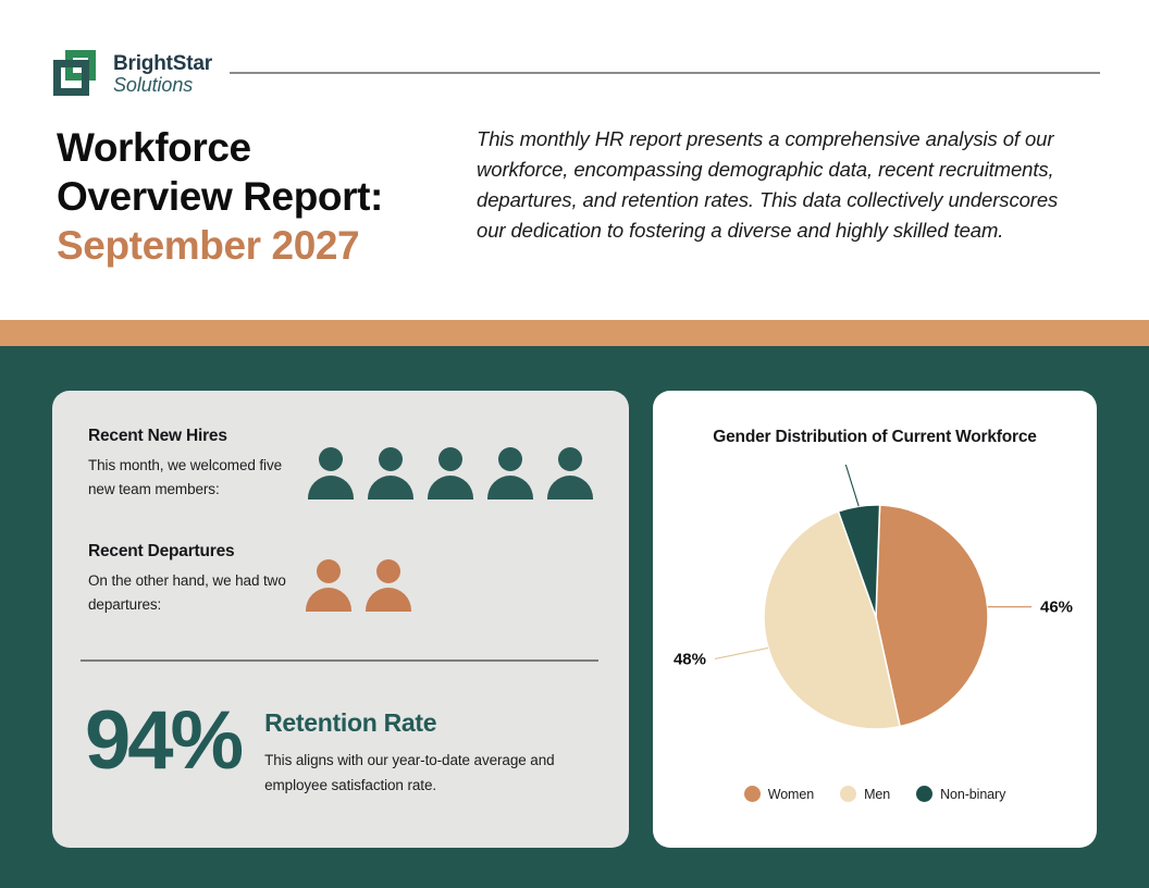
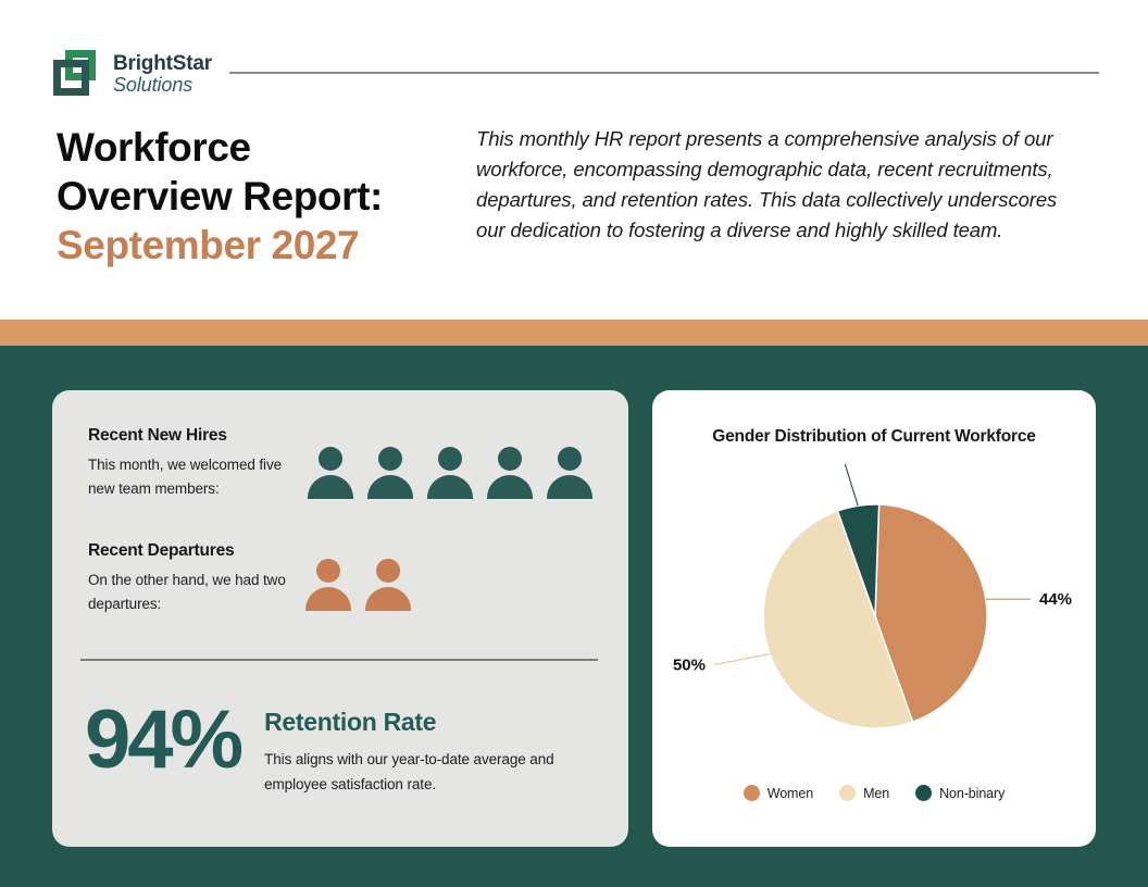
Women: 46% -> 44%
Men: 48% -> 50%
